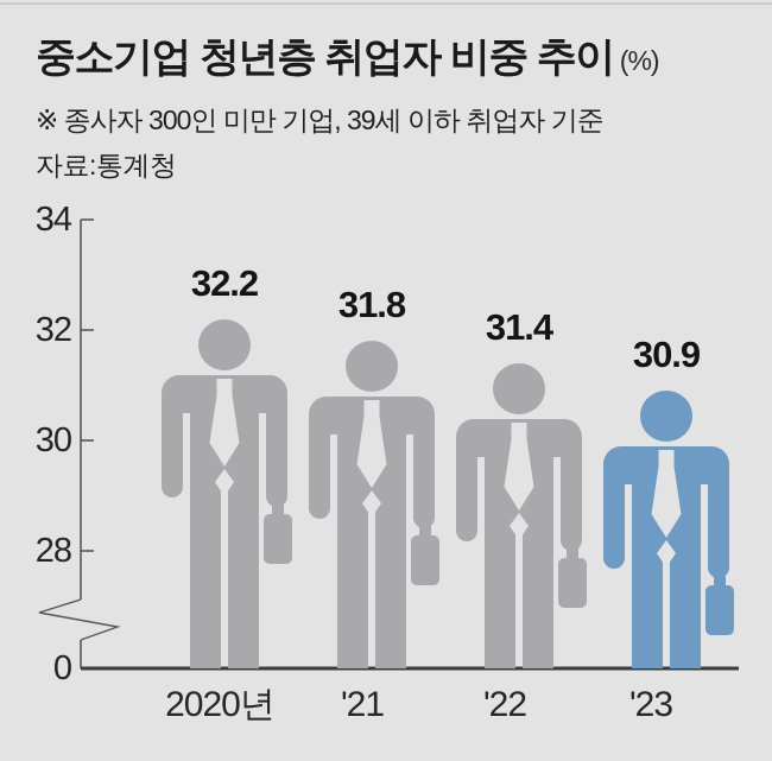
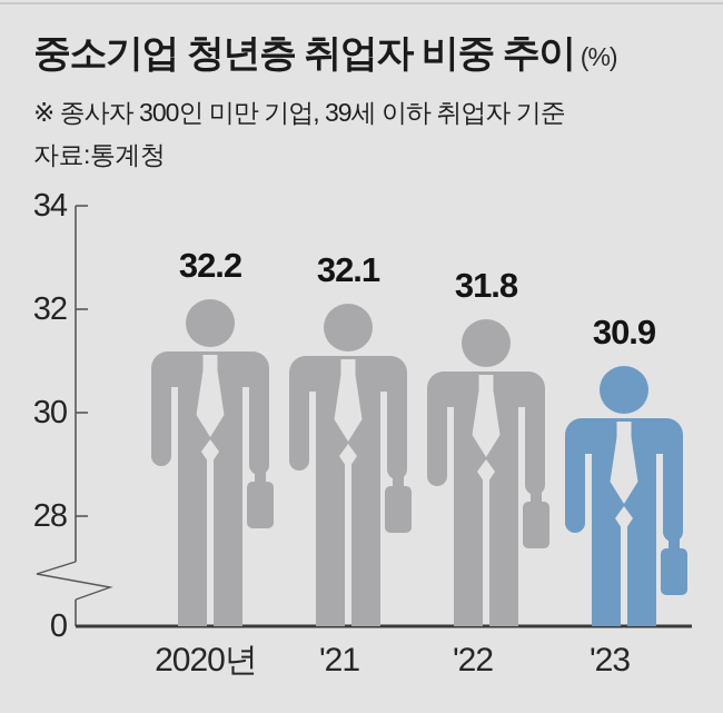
'21: 31.8 -> 32.1
'22: 31.4 -> 31.8
